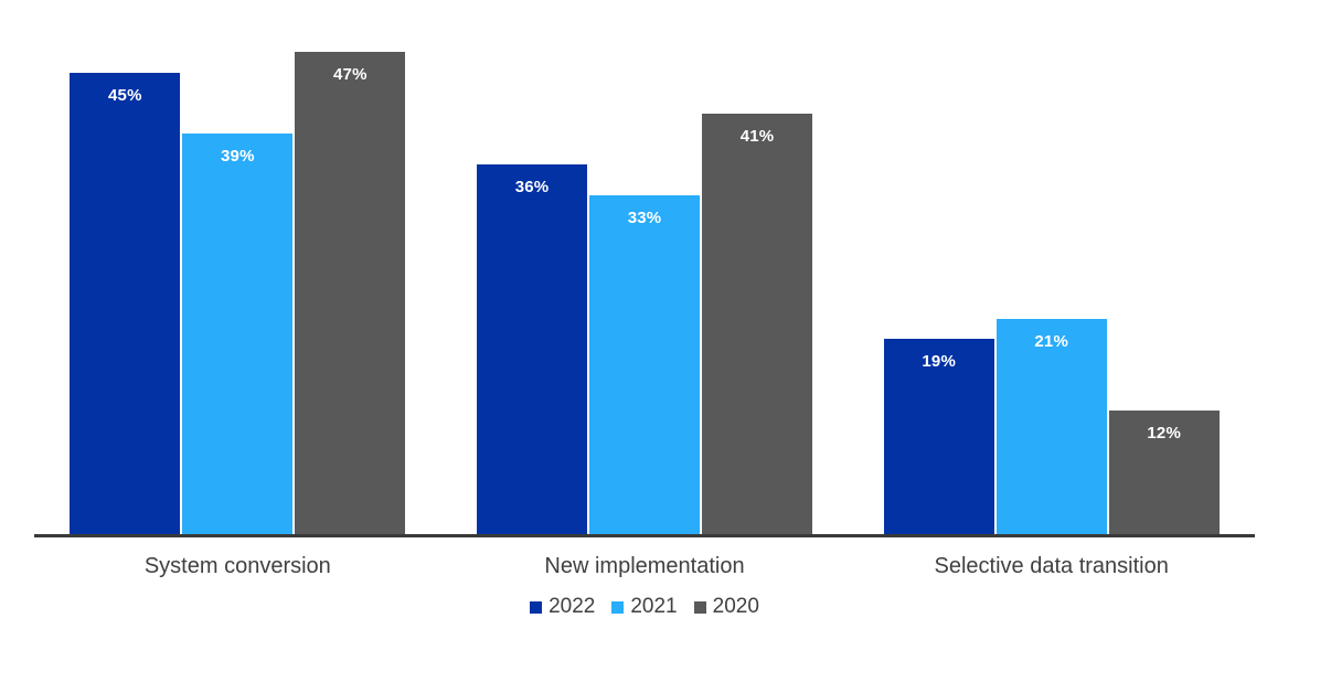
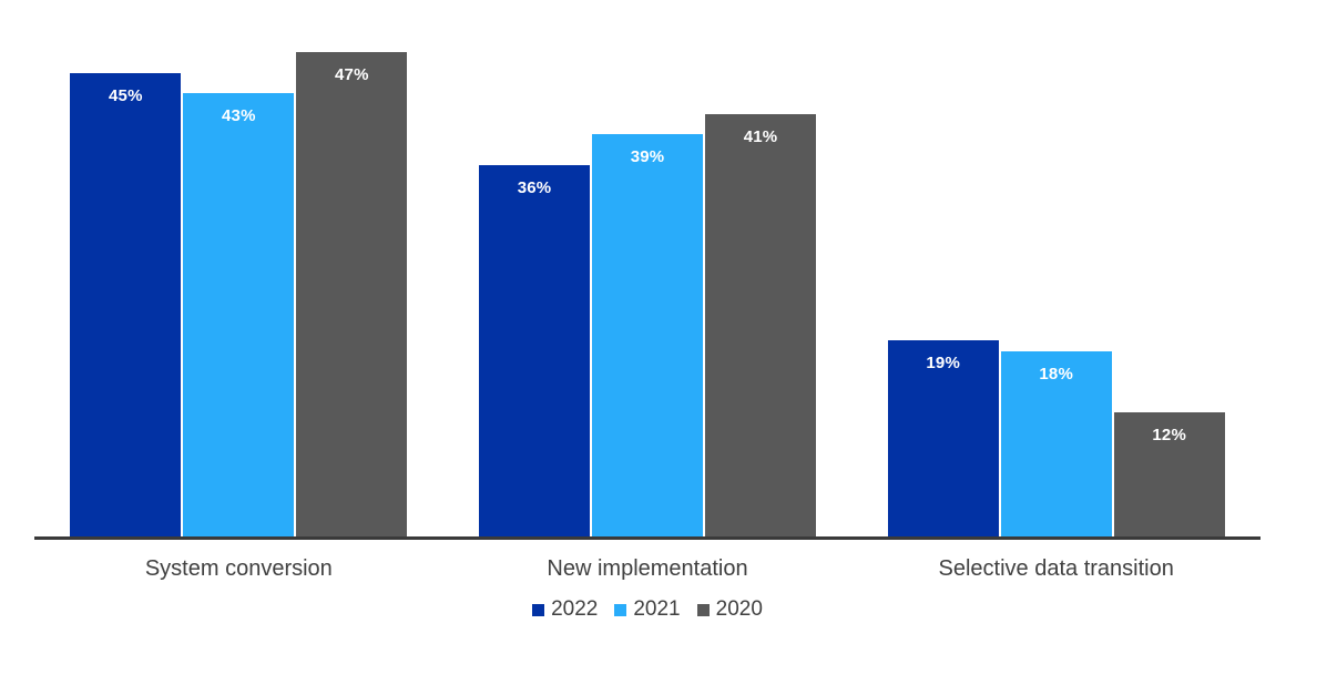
2021/System conversion: 39% -> 43%
2021/New implementation: 33% -> 39%
2021/Selective data transition: 21% -> 18%
